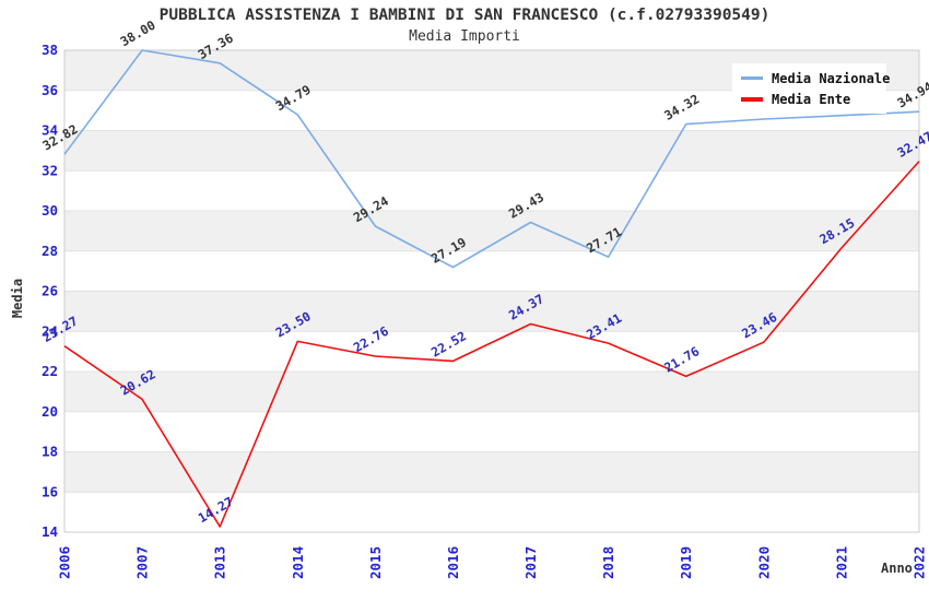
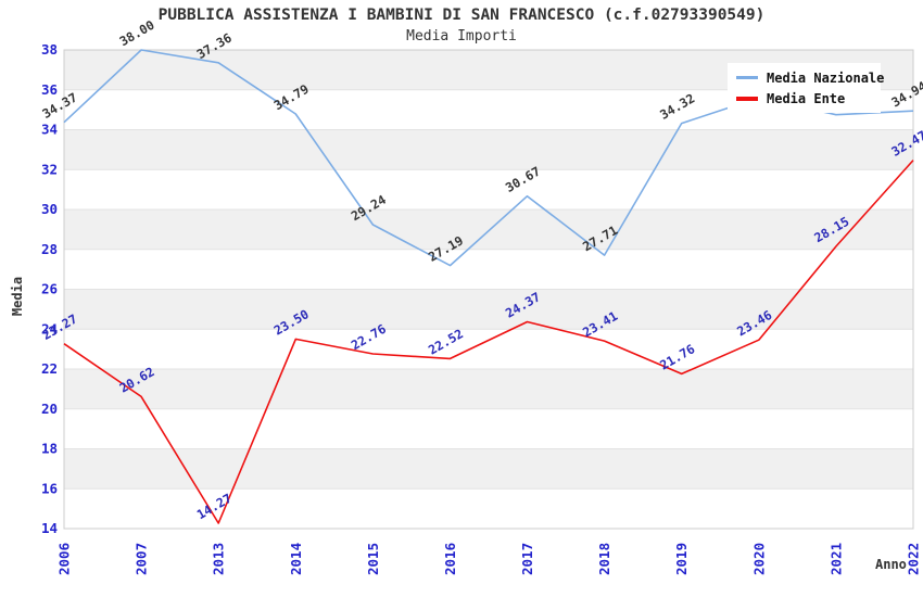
Media Nazionale/2006: 32.82 -> 34.37
Media Nazionale/2017: 29.43 -> 30.67
Media Nazionale/2020: 34.6 -> 35.6
